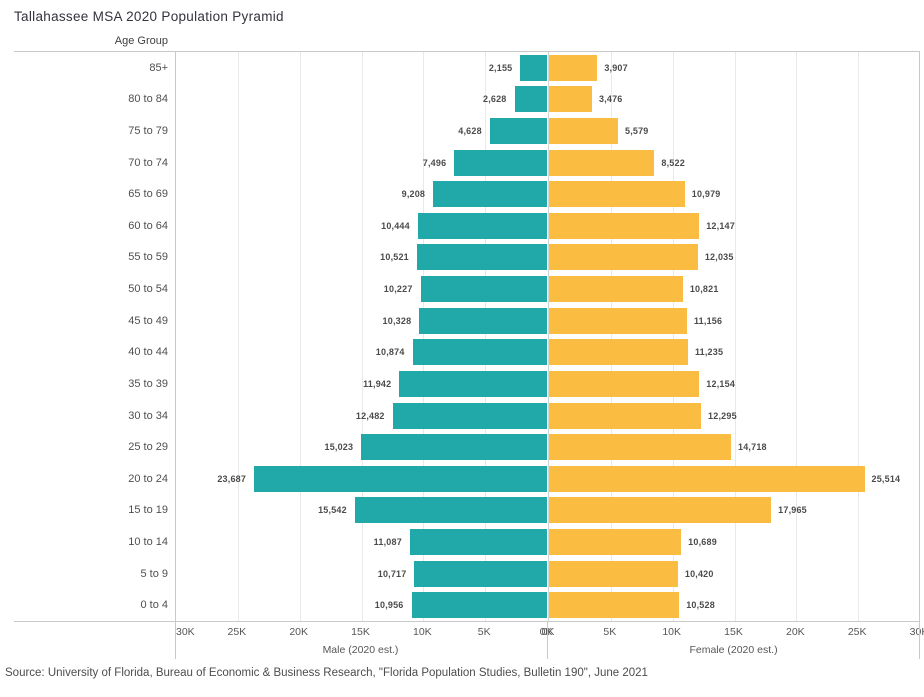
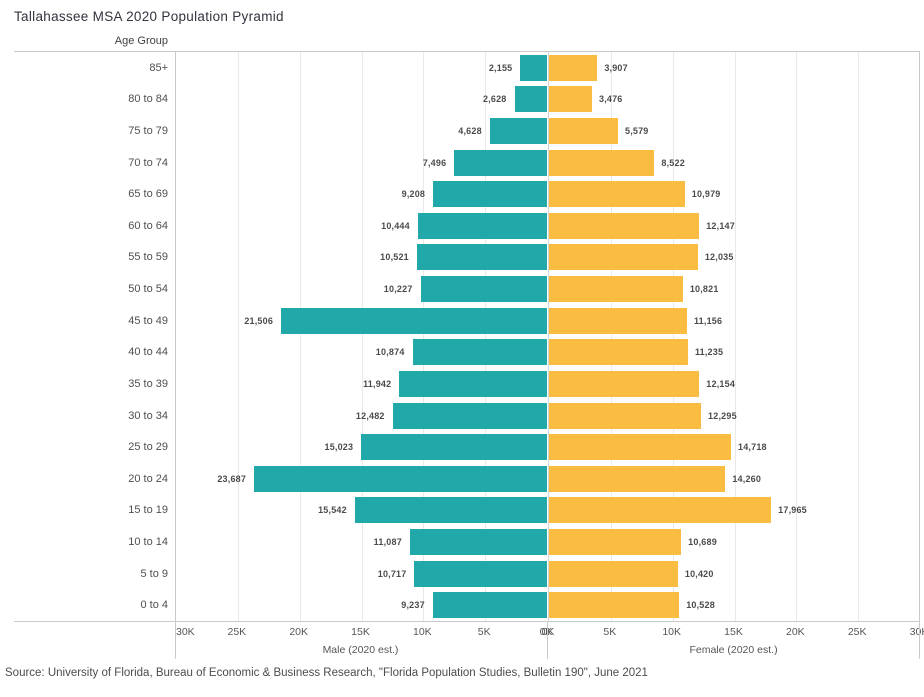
Male (2020 est.)/45 to 49: 10,328 -> 21,506
Female (2020 est.)/20 to 24: 25,514 -> 14,260
Male (2020 est.)/0 to 4: 10,956 -> 9,237
